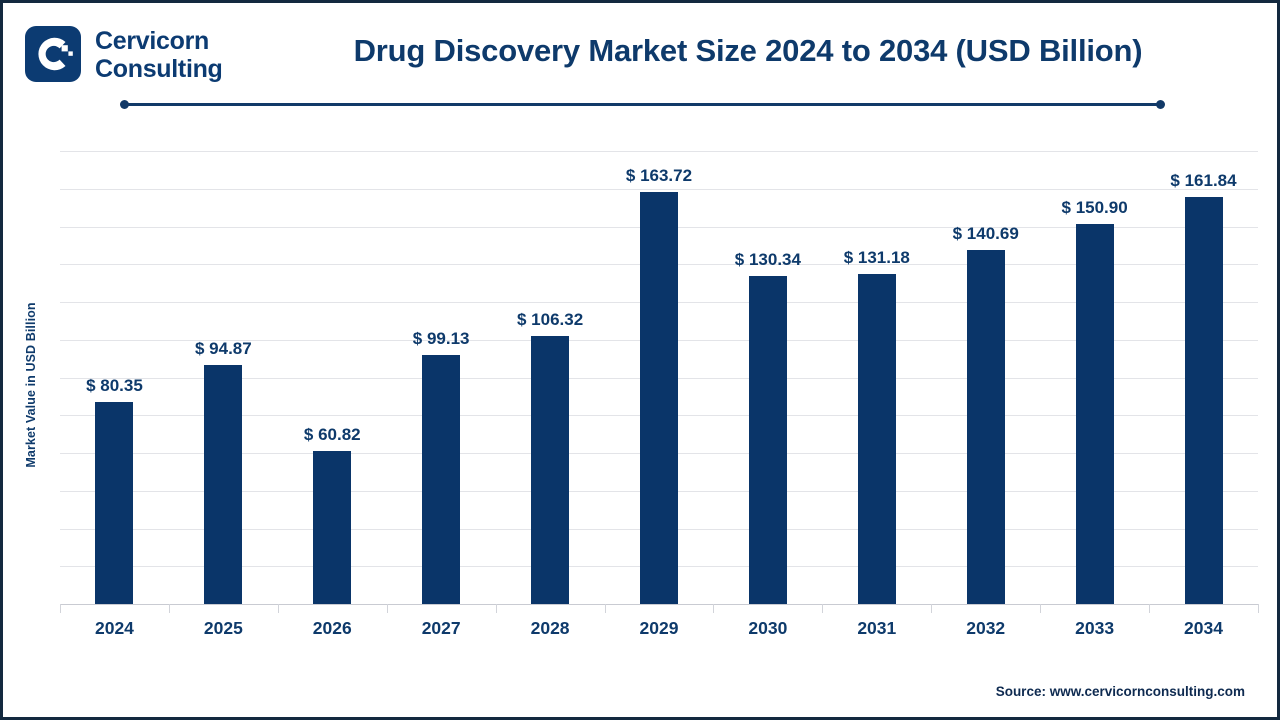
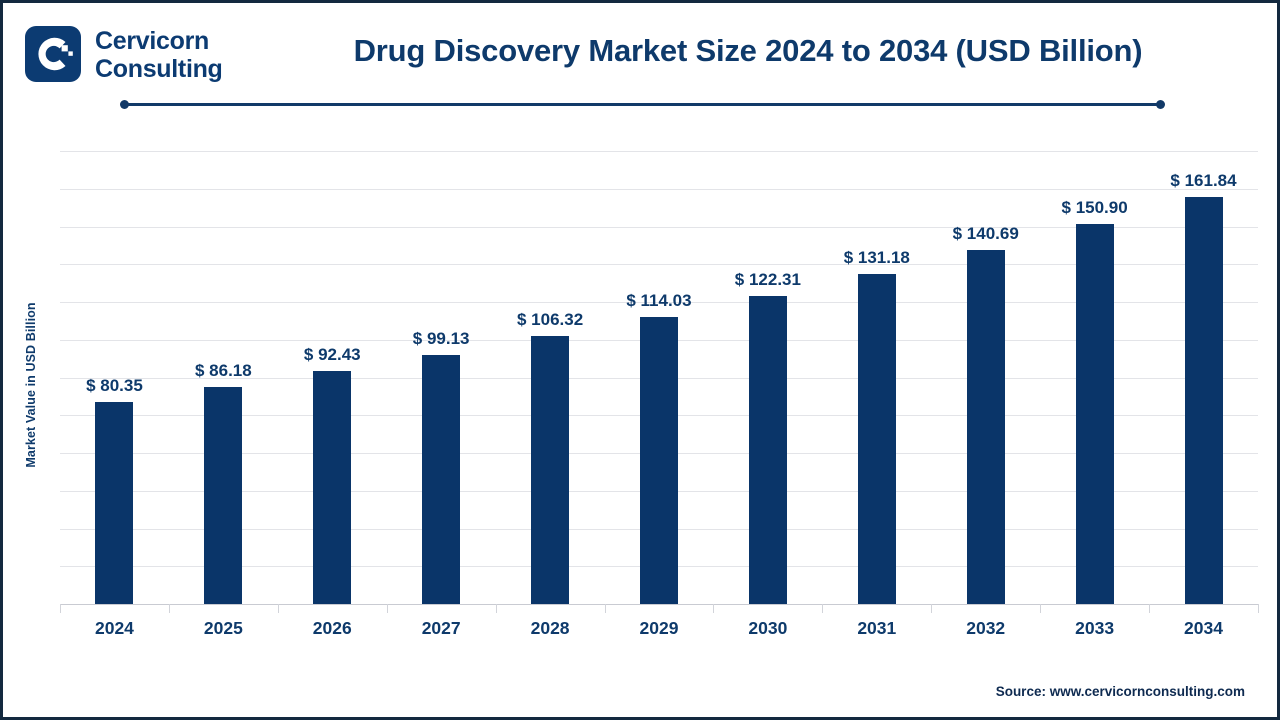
2025: 94.87 -> 86.18
2026: 60.82 -> 92.43
2029: 163.72 -> 114.03
2030: 130.34 -> 122.31
